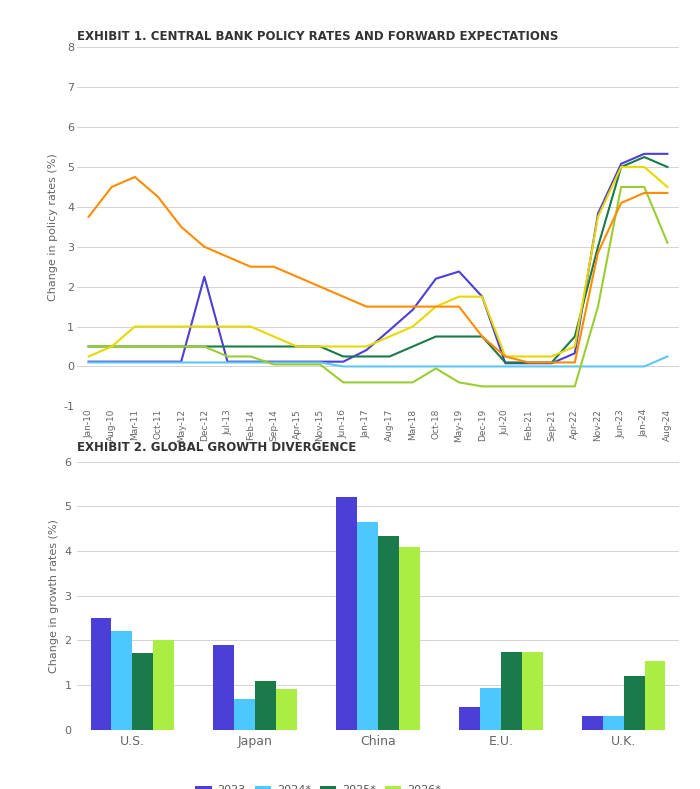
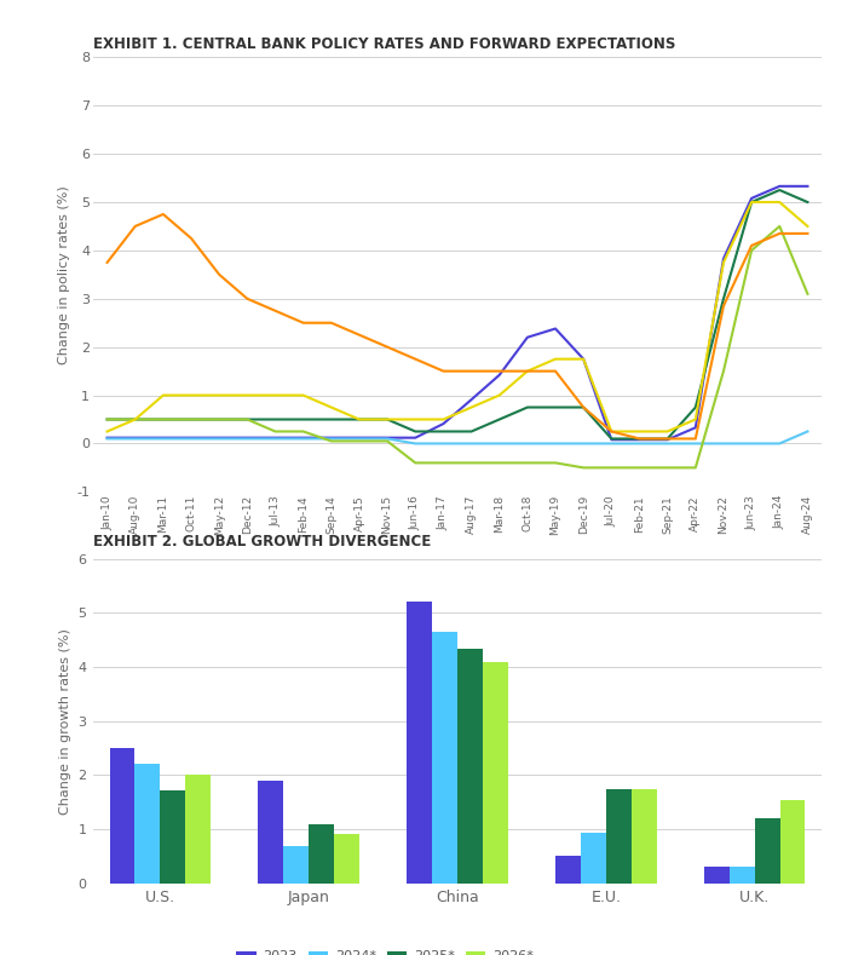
U.S./Dec-12: 2.25 -> 0.12
Europe/Oct-18: -0.05 -> -0.40
Europe/Jun-23: 4.50 -> 4.00
